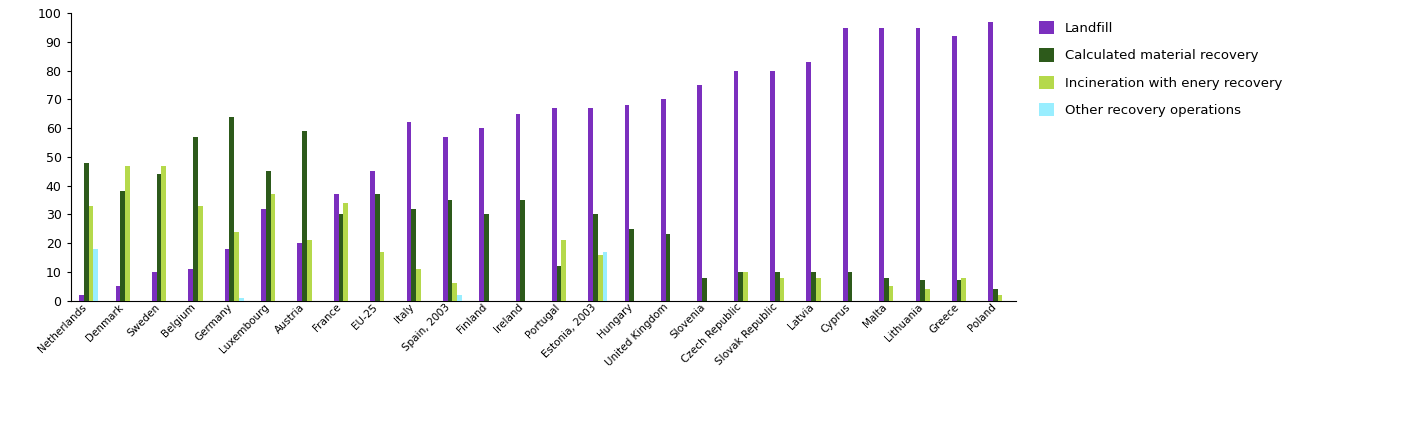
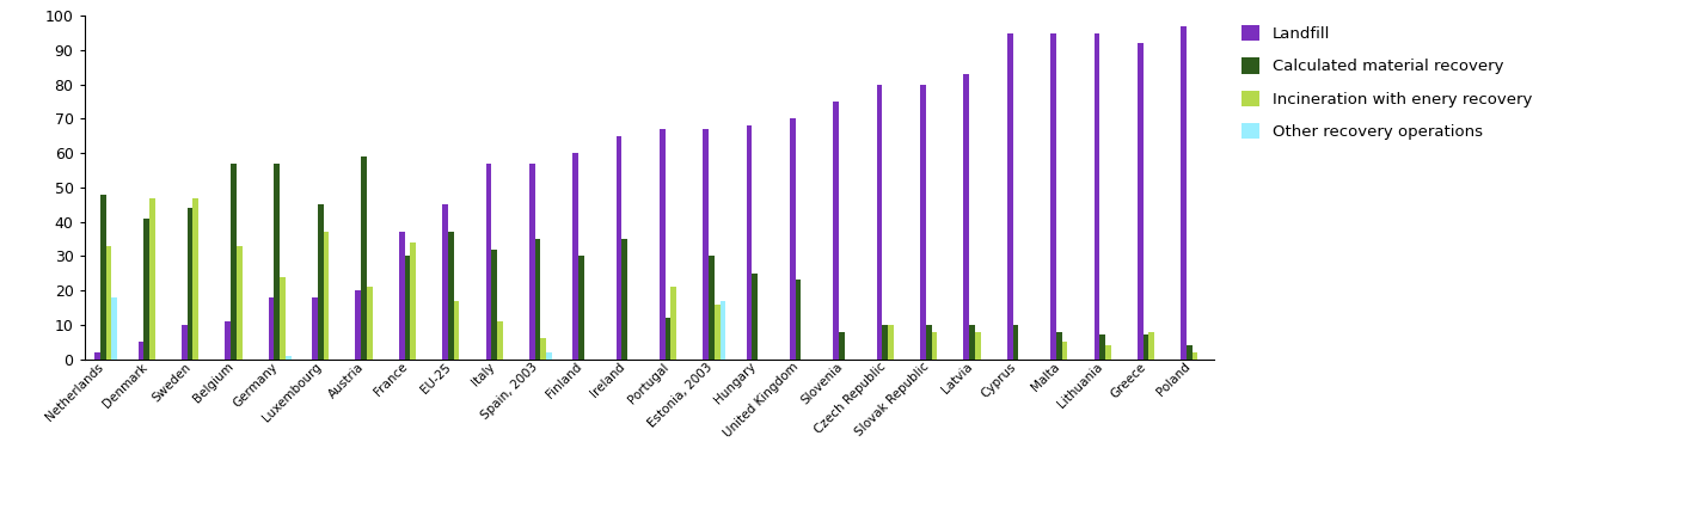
Calculated material recovery/Denmark: 38 -> 41
Calculated material recovery/Germany: 64 -> 57
Landfill/Luxembourg: 32 -> 18
Landfill/Italy: 62 -> 57
